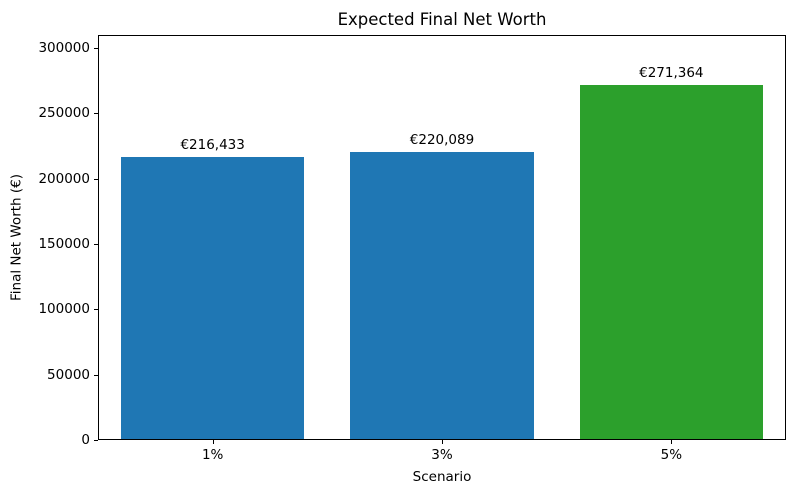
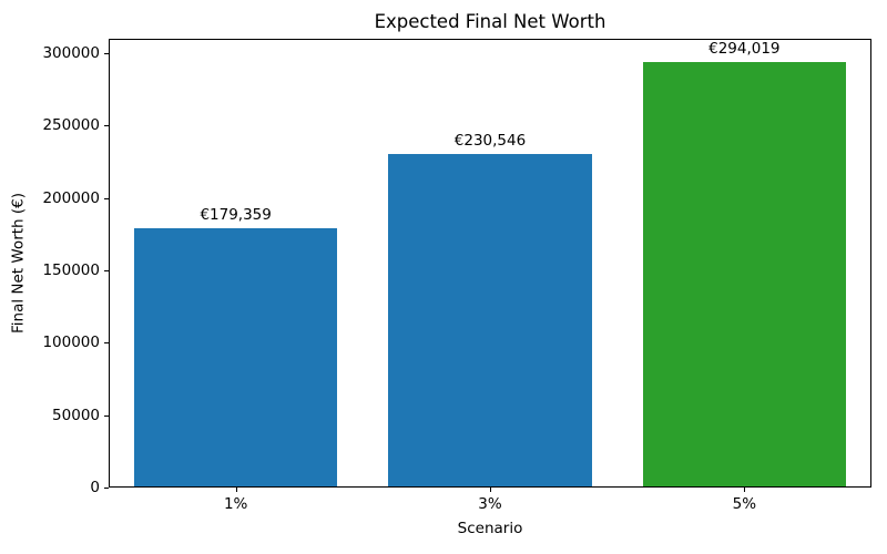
1%: €216,433 -> €179,359
3%: €220,089 -> €230,546
5%: €271,364 -> €294,019
